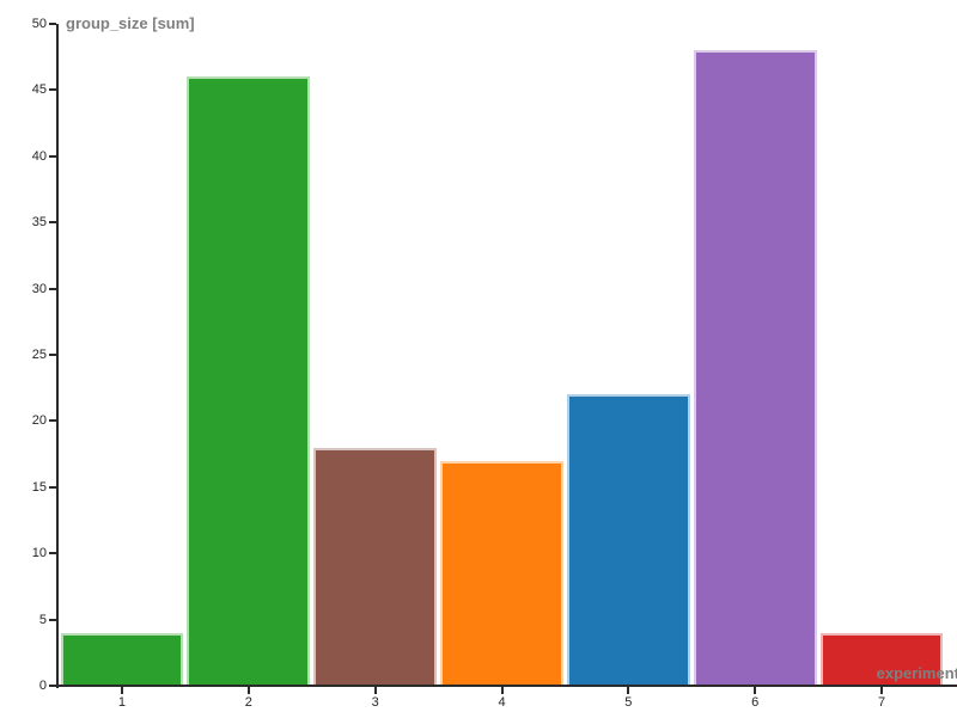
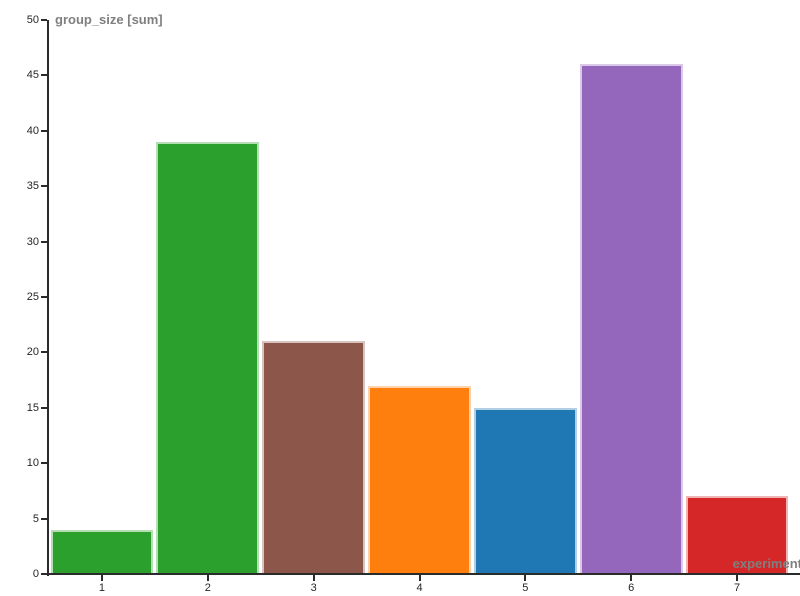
2: 46 -> 39
3: 18 -> 21
5: 22 -> 15
6: 48 -> 46
7: 4 -> 7
